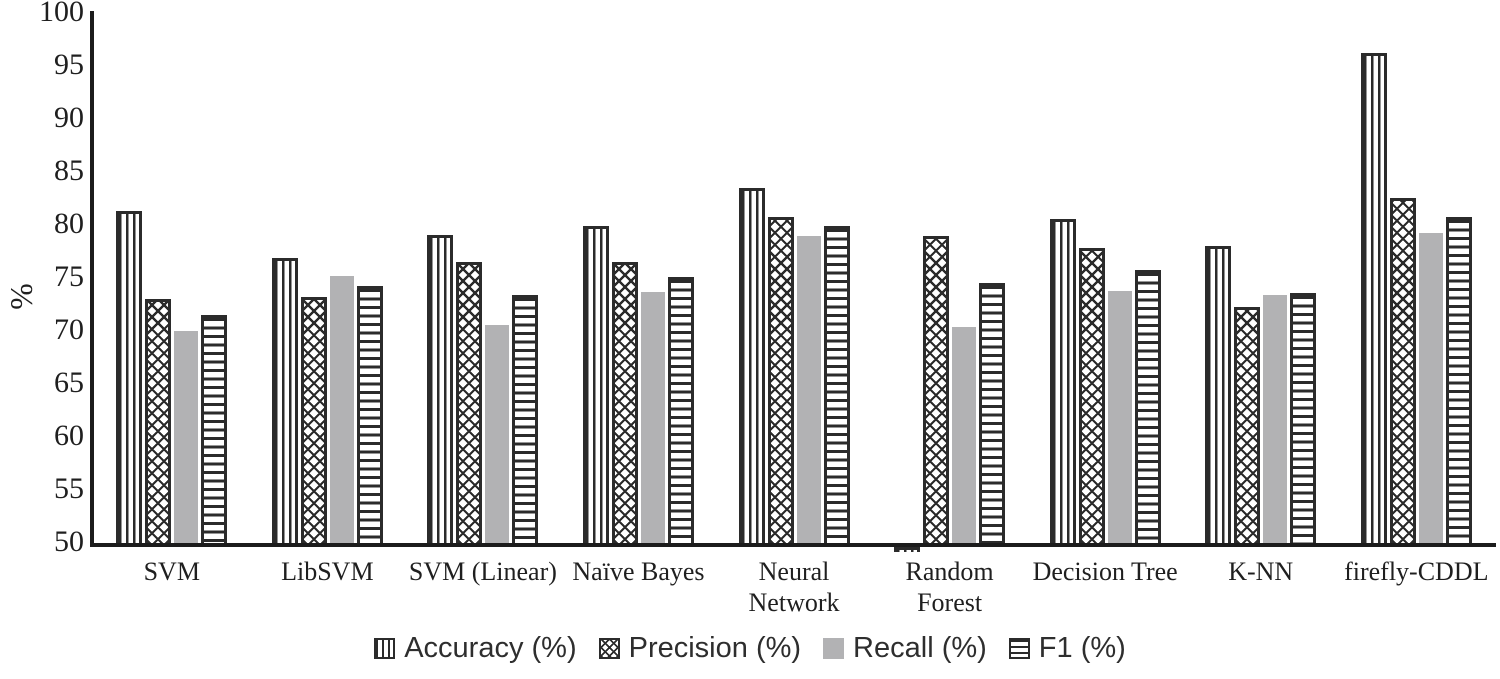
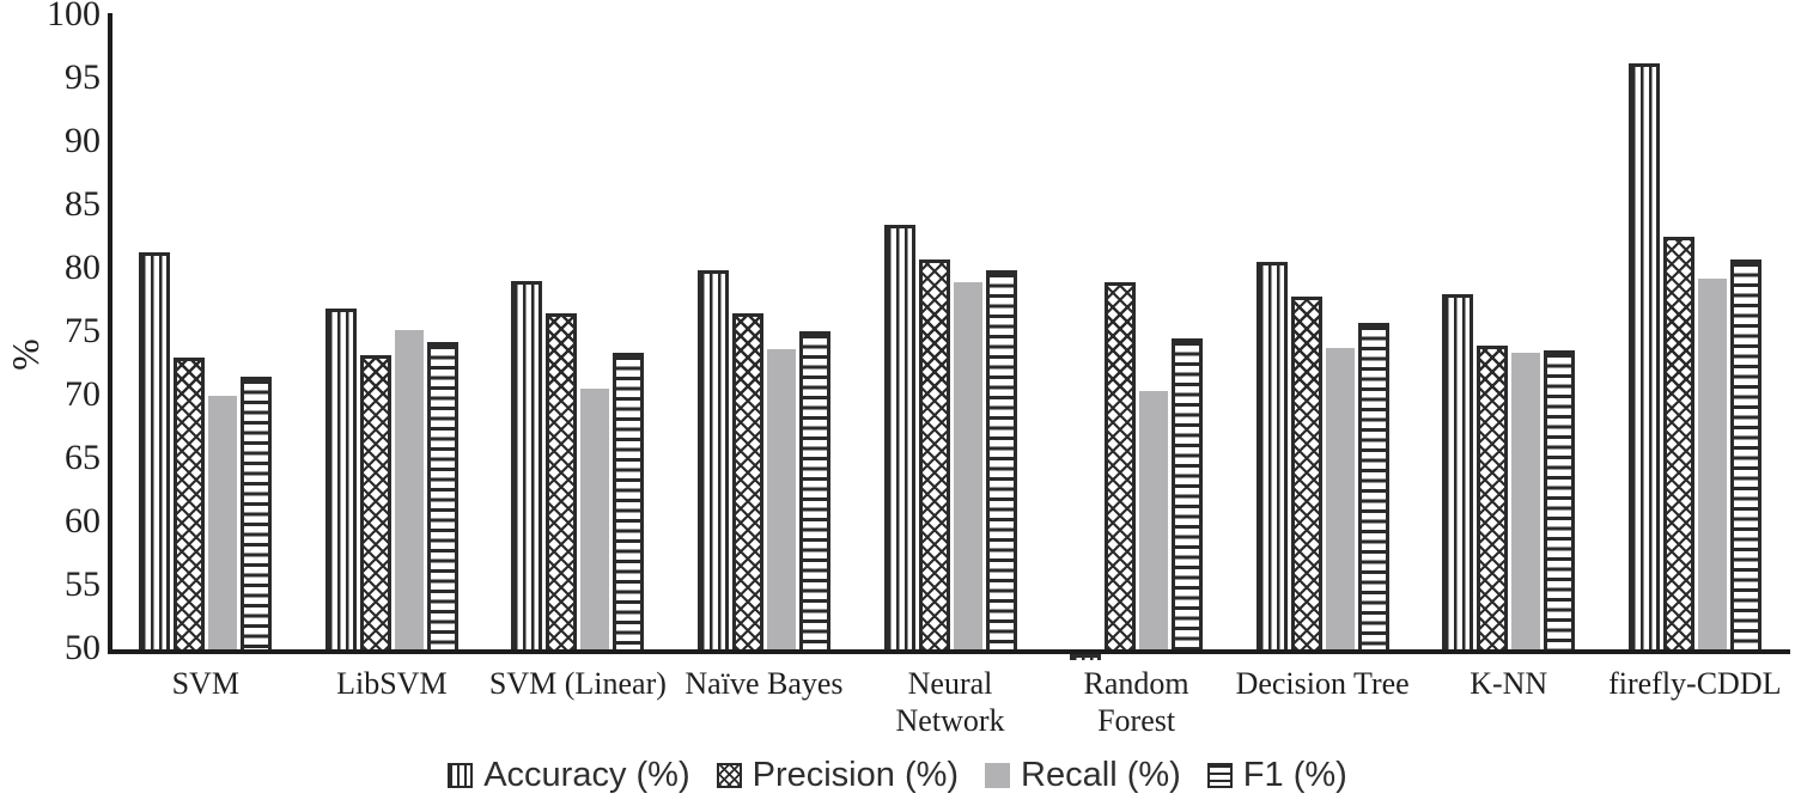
Precision (%)/K-NN: 72.3 -> 74.0
